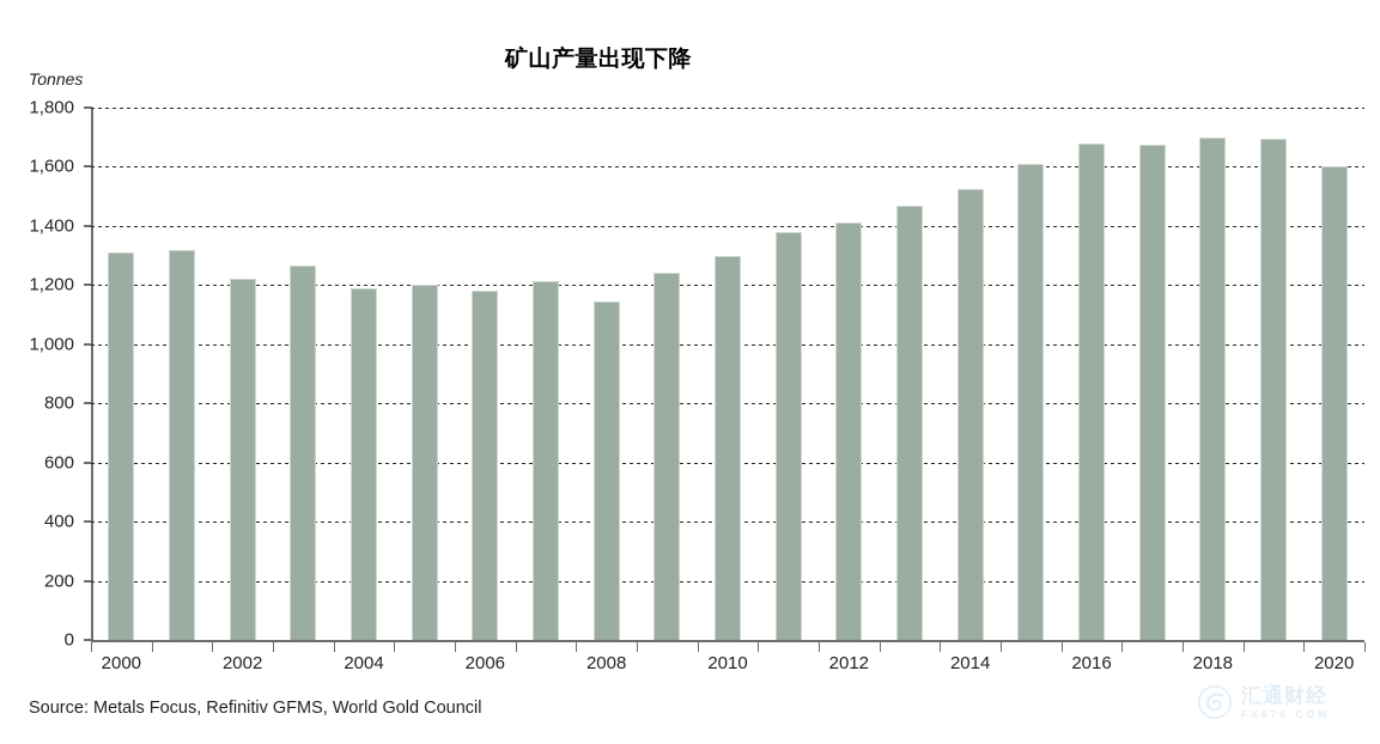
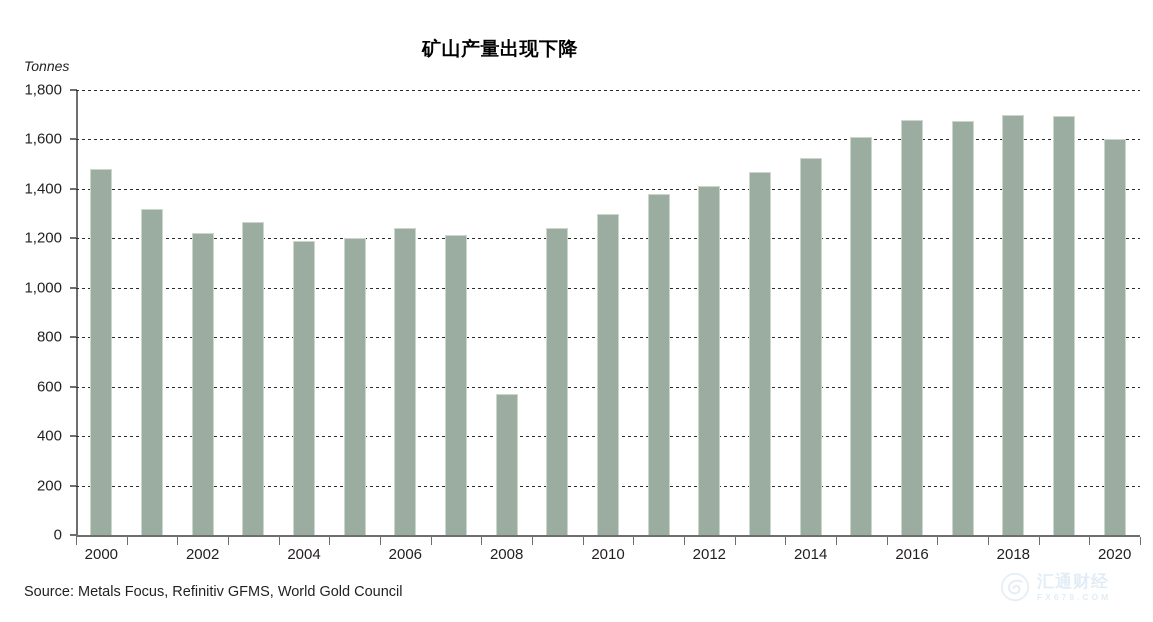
2000: 1310 -> 1480
2006: 1180 -> 1240
2008: 1140 -> 570
